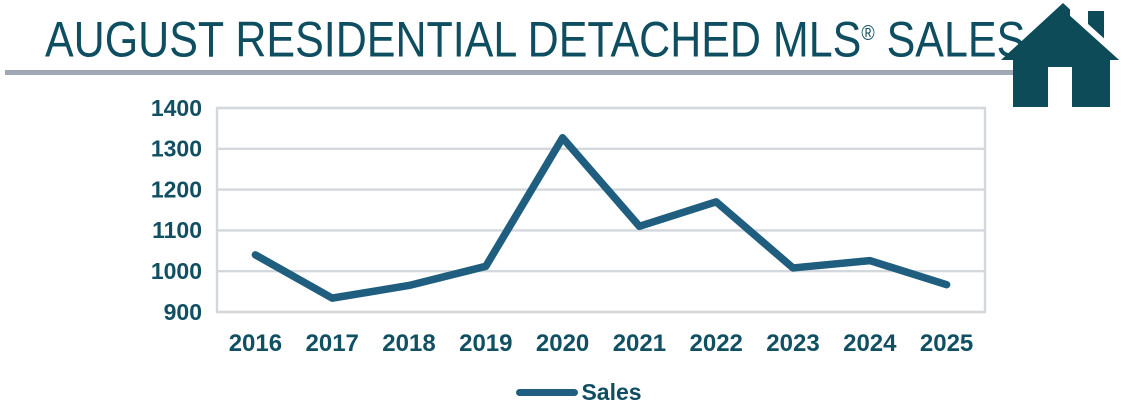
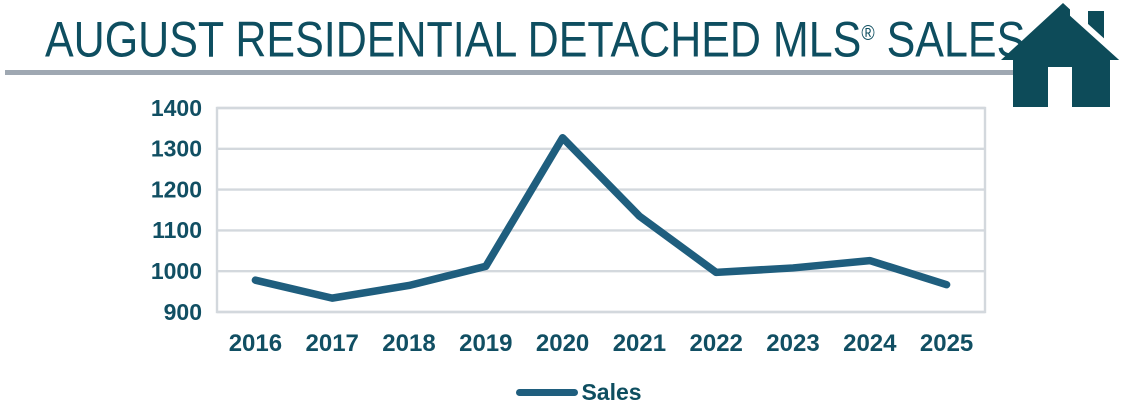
2016: 1040 -> 980
2021: 1110 -> 1140
2022: 1170 -> 1000
